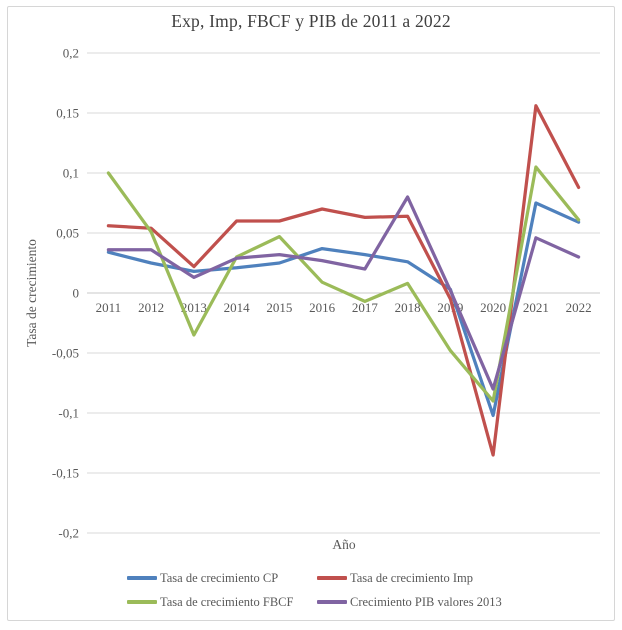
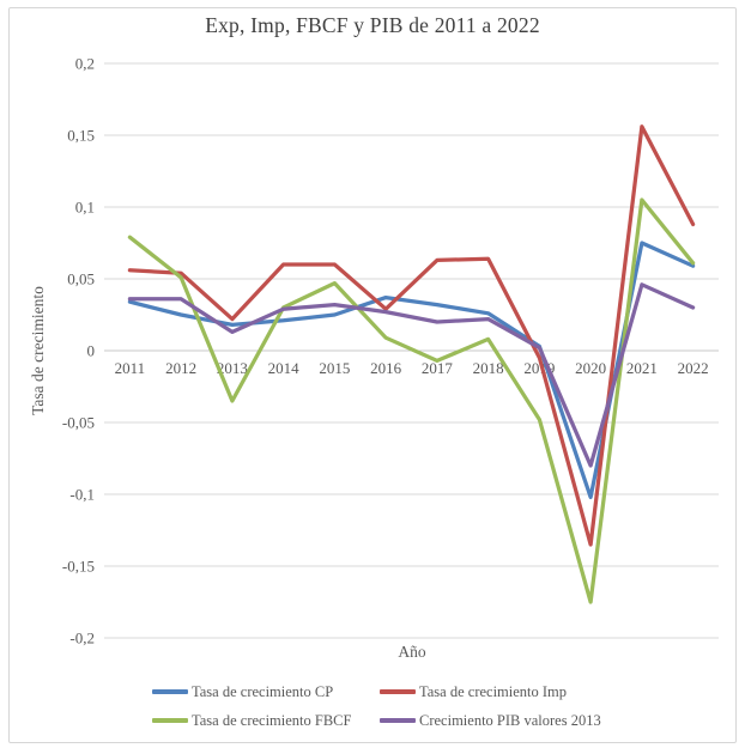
Tasa de crecimiento FBCF/2011: 0,10 -> 0,08
Tasa de crecimiento Imp/2016: 0,07 -> 0,03
Crecimiento PIB valores 2013/2018: 0,08 -> 0,02
Tasa de crecimiento FBCF/2020: -0,09 -> -0,17
